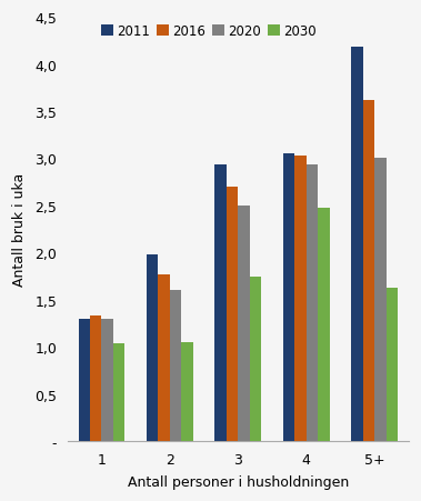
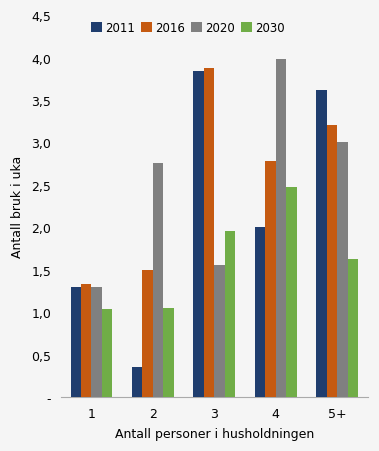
2011/2: 1,98 -> 0,36
2016/2: 1,77 -> 1,50
2020/2: 1,61 -> 2,76
2011/3: 2,93 -> 3,84
2016/3: 2,70 -> 3,88
2020/3: 2,50 -> 1,56
2030/3: 1,74 -> 1,96
2011/4: 3,05 -> 2,00
2016/4: 3,03 -> 2,78
2020/4: 2,94 -> 3,98
2011/5+: 4,18 -> 3,62
2016/5+: 3,62 -> 3,20
